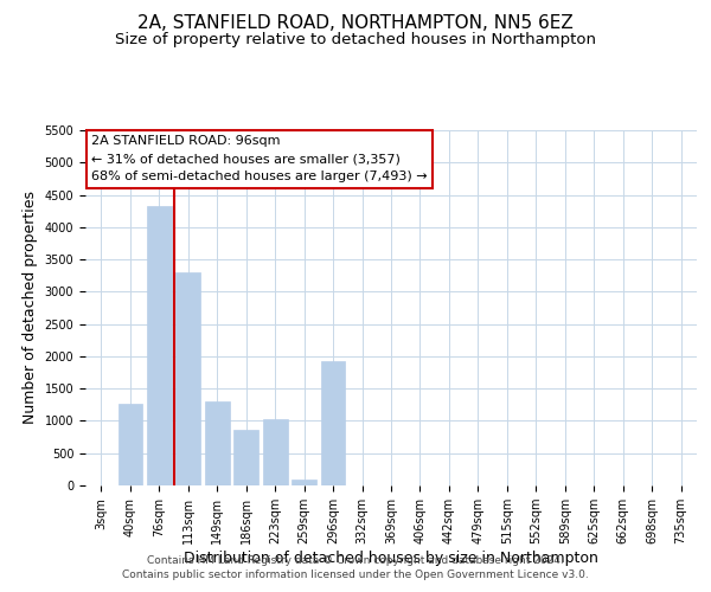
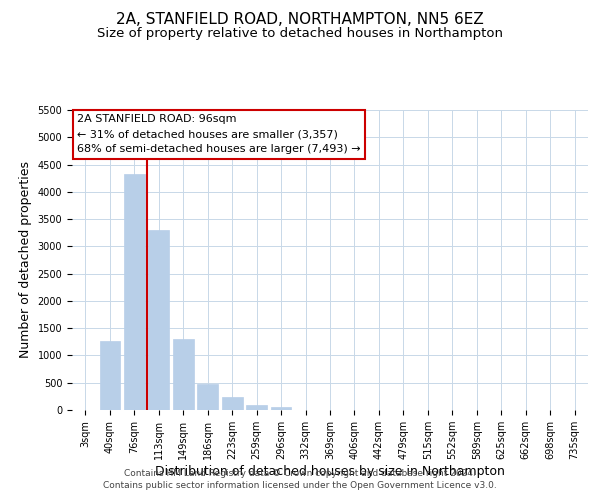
186sqm: 860 -> 480
223sqm: 1020 -> 240
296sqm: 1920 -> 50
